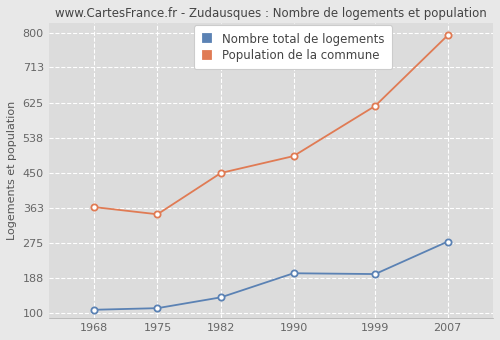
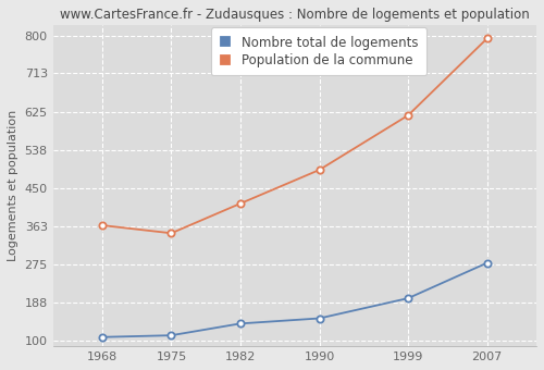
Population de la commune/1982: 450 -> 415
Nombre total de logements/1990: 200 -> 152
